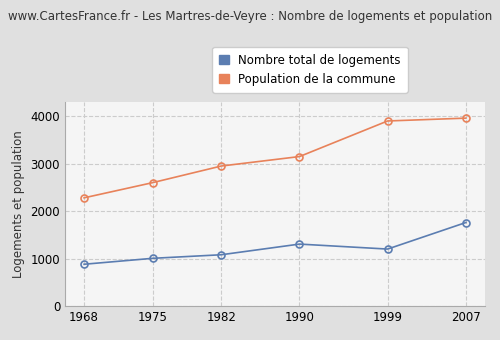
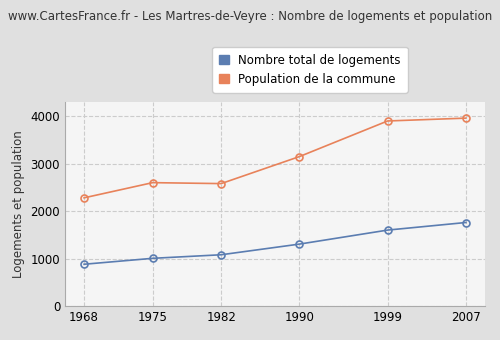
Population de la commune/1982: 2950 -> 2580
Nombre total de logements/1999: 1200 -> 1600
